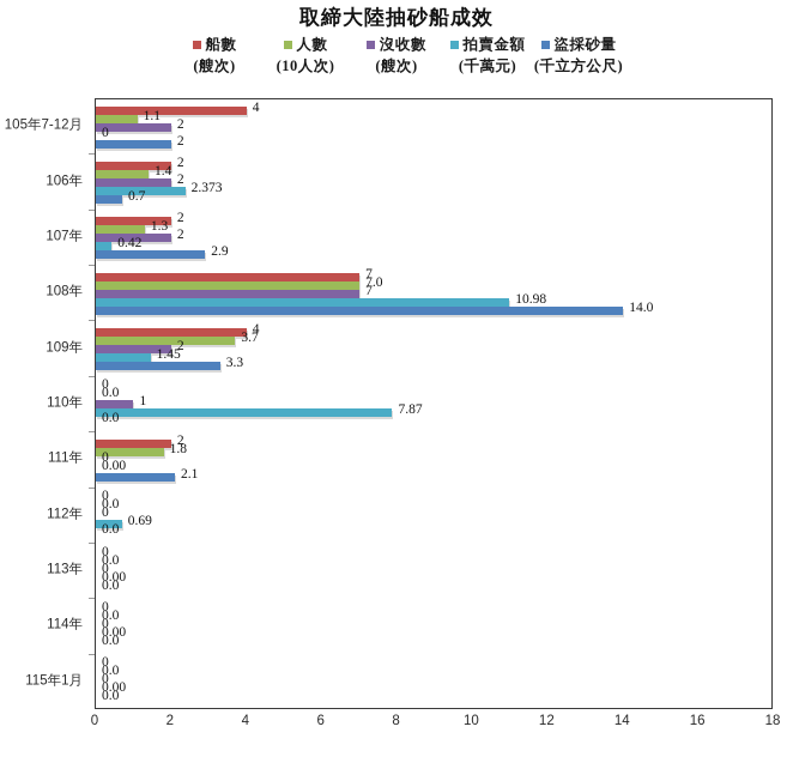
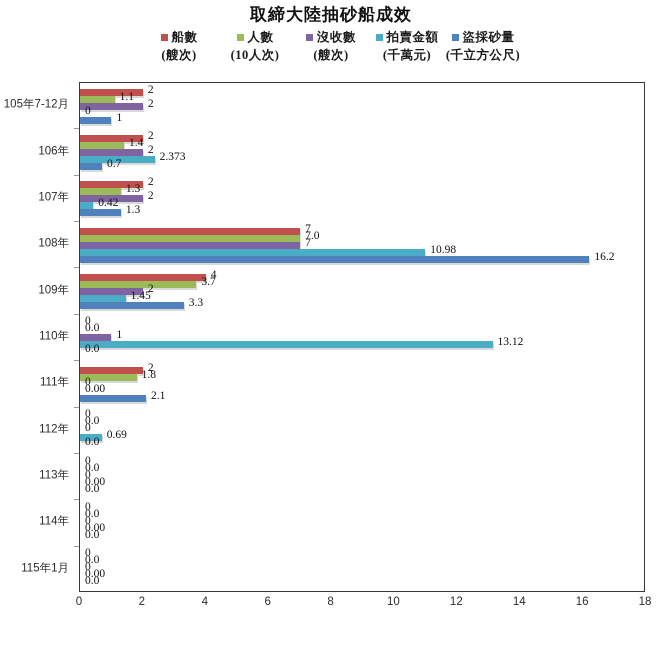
船數/105年7-12月: 4 -> 2
盜採砂量/105年7-12月: 2 -> 1
盜採砂量/107年: 2.9 -> 1.3
盜採砂量/108年: 14.0 -> 16.2
拍賣金額/110年: 7.87 -> 13.12
